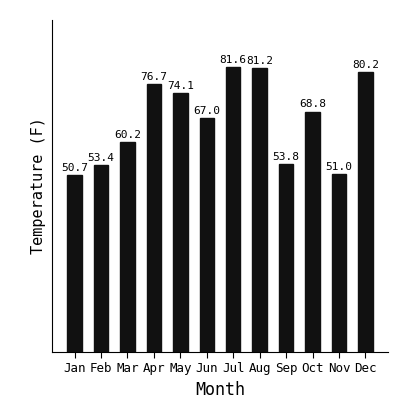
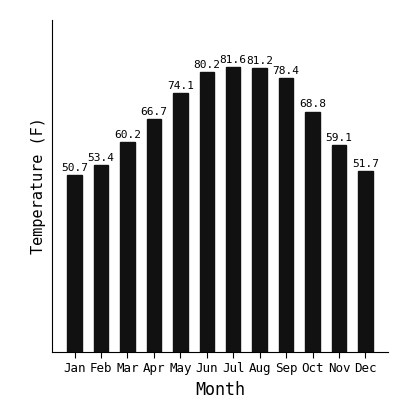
Apr: 76.7 -> 66.7
Jun: 67.0 -> 80.2
Sep: 53.8 -> 78.4
Nov: 51.0 -> 59.1
Dec: 80.2 -> 51.7
